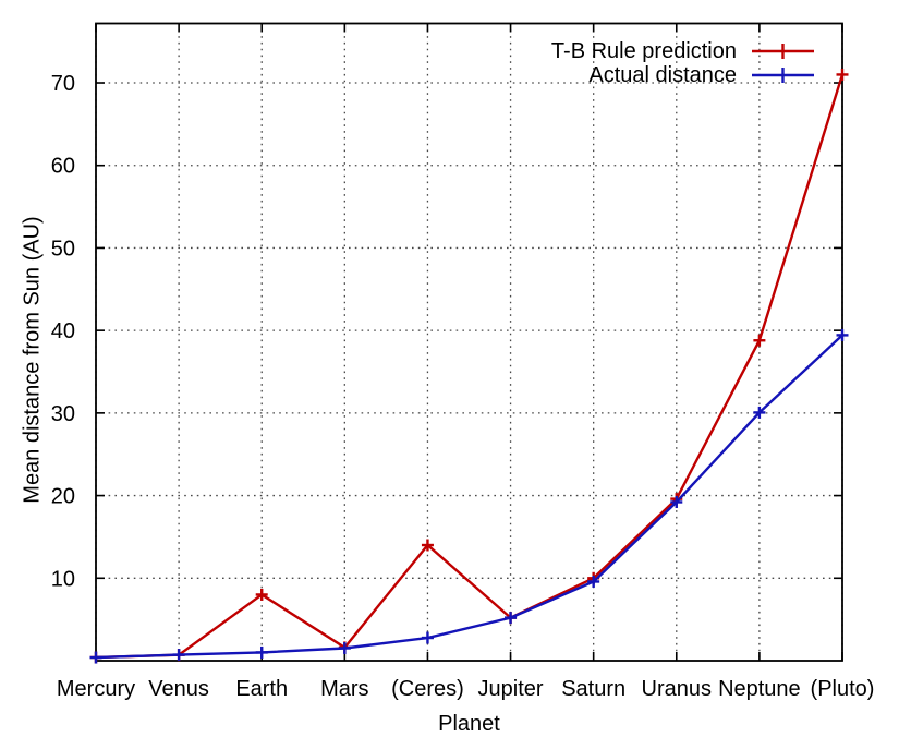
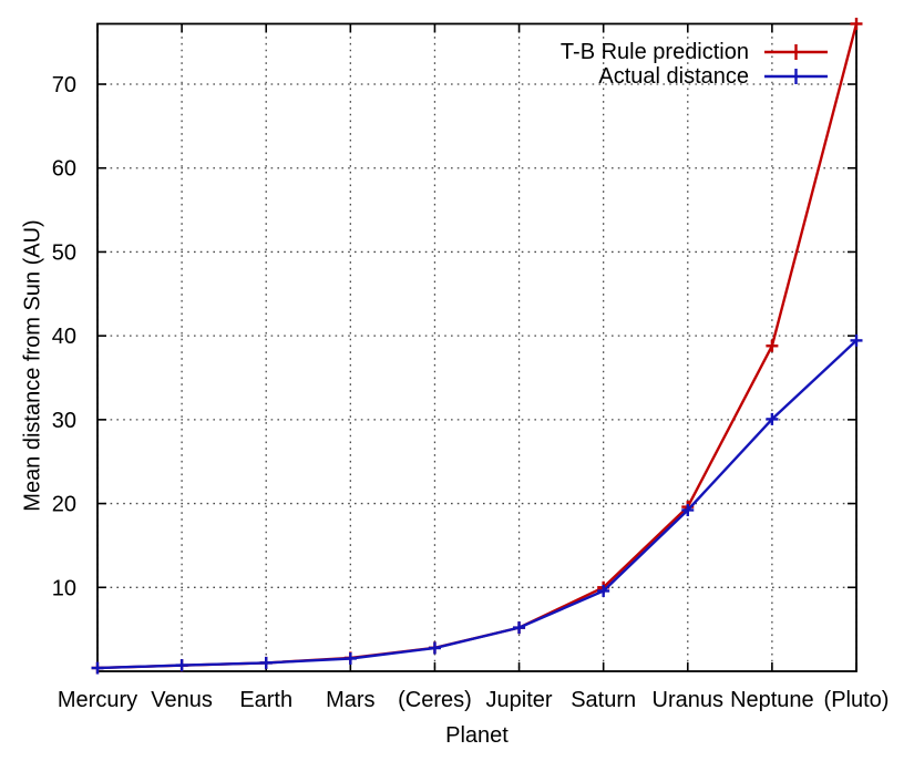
T-B Rule prediction/Earth: 8 -> 1
T-B Rule prediction/(Ceres): 14 -> 3
T-B Rule prediction/(Pluto): 71 -> 77
